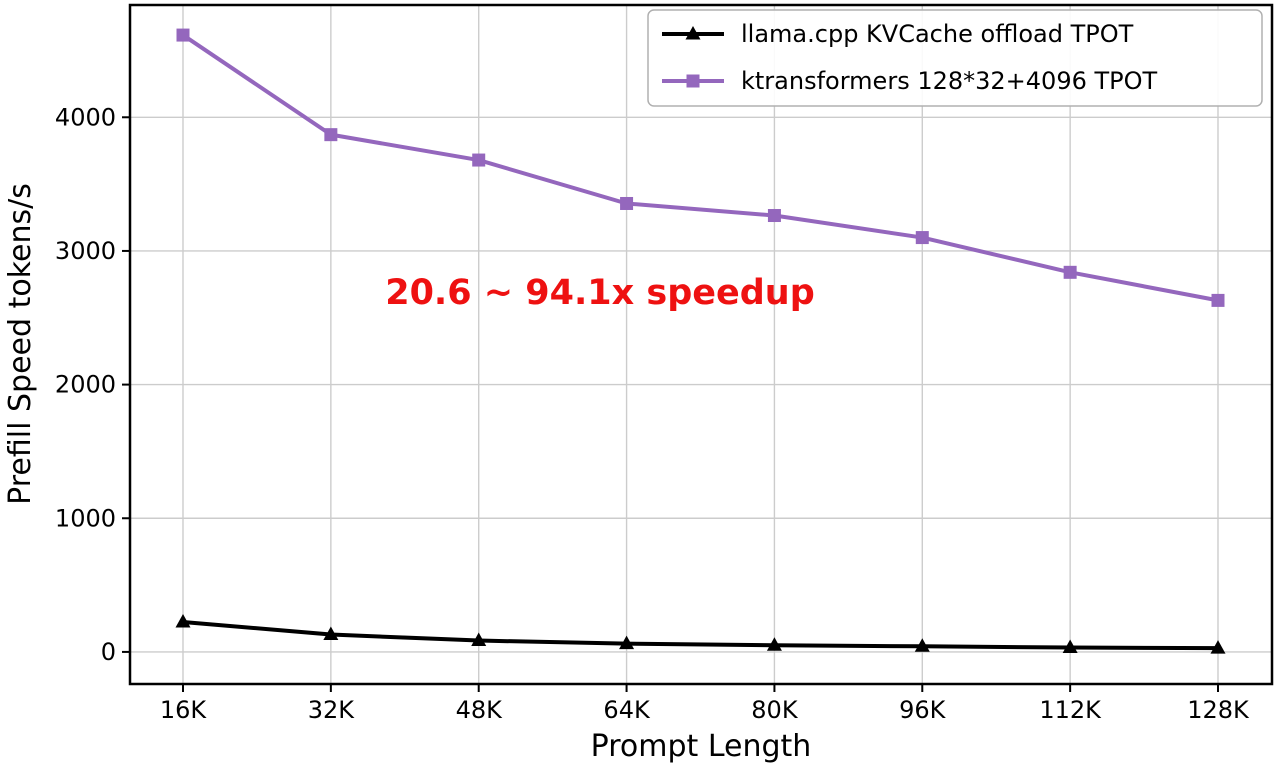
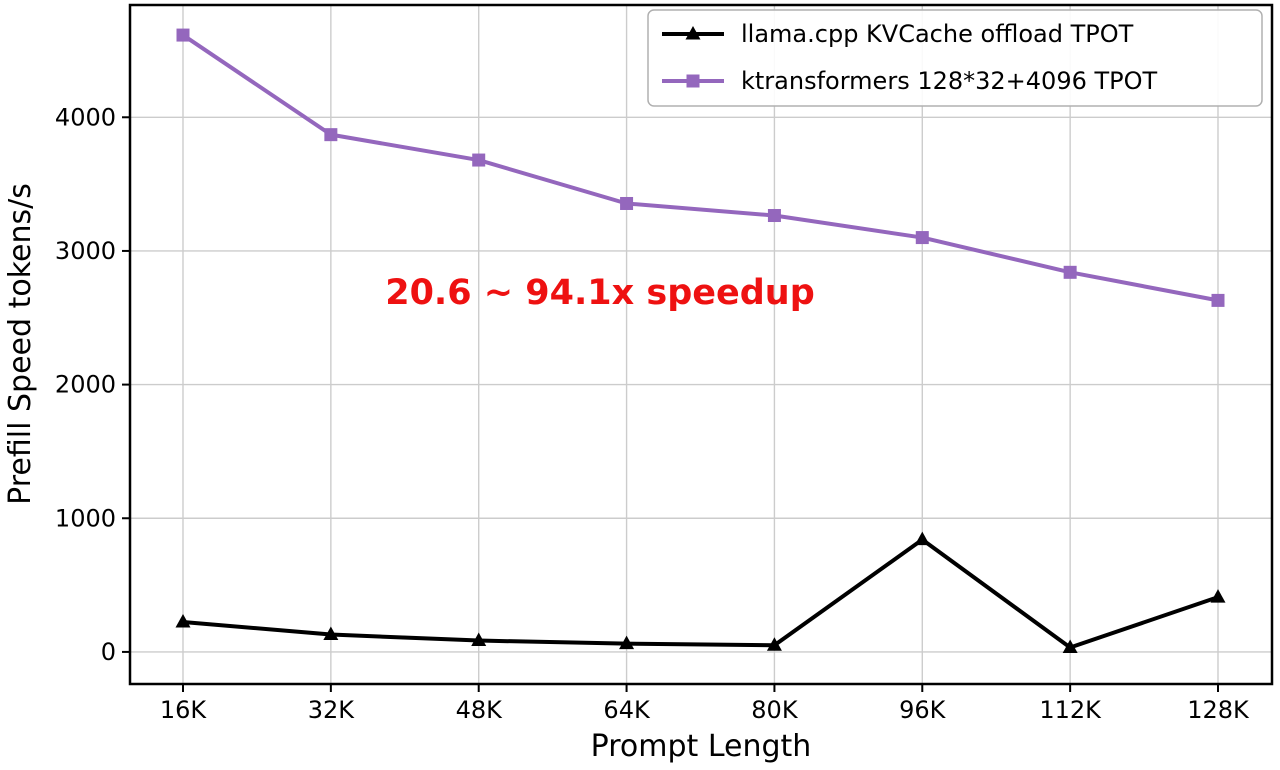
llama.cpp KVCache offload TPOT/96K: 40 -> 840
llama.cpp KVCache offload TPOT/128K: 30 -> 410
